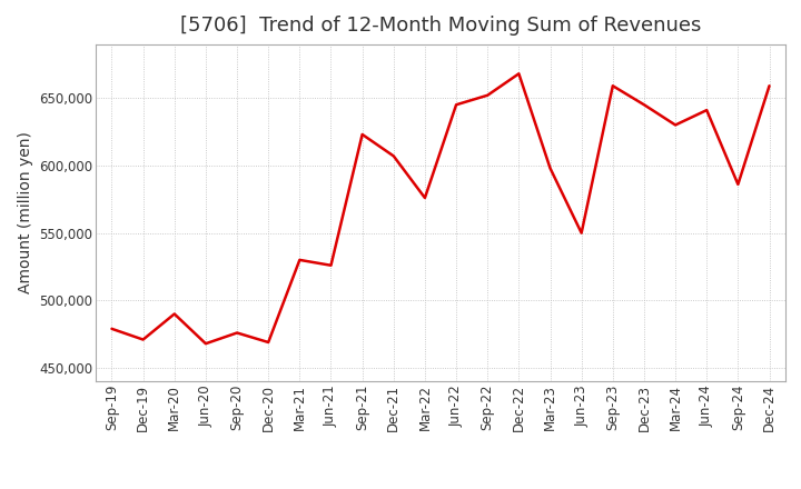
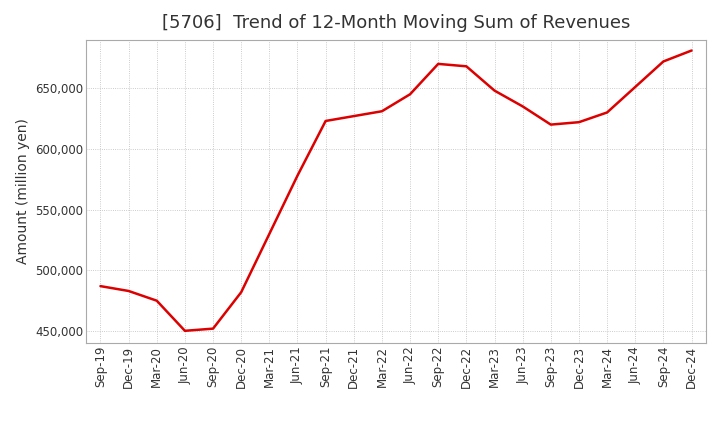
Sep-19: 479,000 -> 487,000
Dec-19: 471,000 -> 483,000
Mar-20: 490,000 -> 475,000
Jun-20: 468,000 -> 450,000
Sep-20: 476,000 -> 452,000
Dec-20: 469,000 -> 482,000
Jun-21: 526,000 -> 578,000
Dec-21: 607,000 -> 627,000
Mar-22: 576,000 -> 631,000
Sep-22: 652,000 -> 670,000
Mar-23: 598,000 -> 648,000
Jun-23: 550,000 -> 635,000
Sep-23: 659,000 -> 620,000
Dec-23: 645,000 -> 622,000
Jun-24: 641,000 -> 651,000
Sep-24: 586,000 -> 672,000
Dec-24: 659,000 -> 681,000
